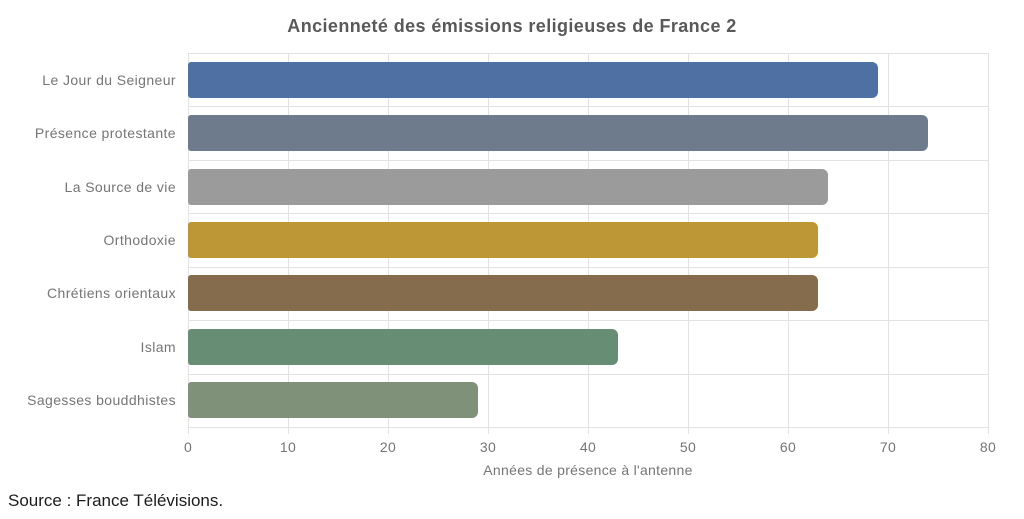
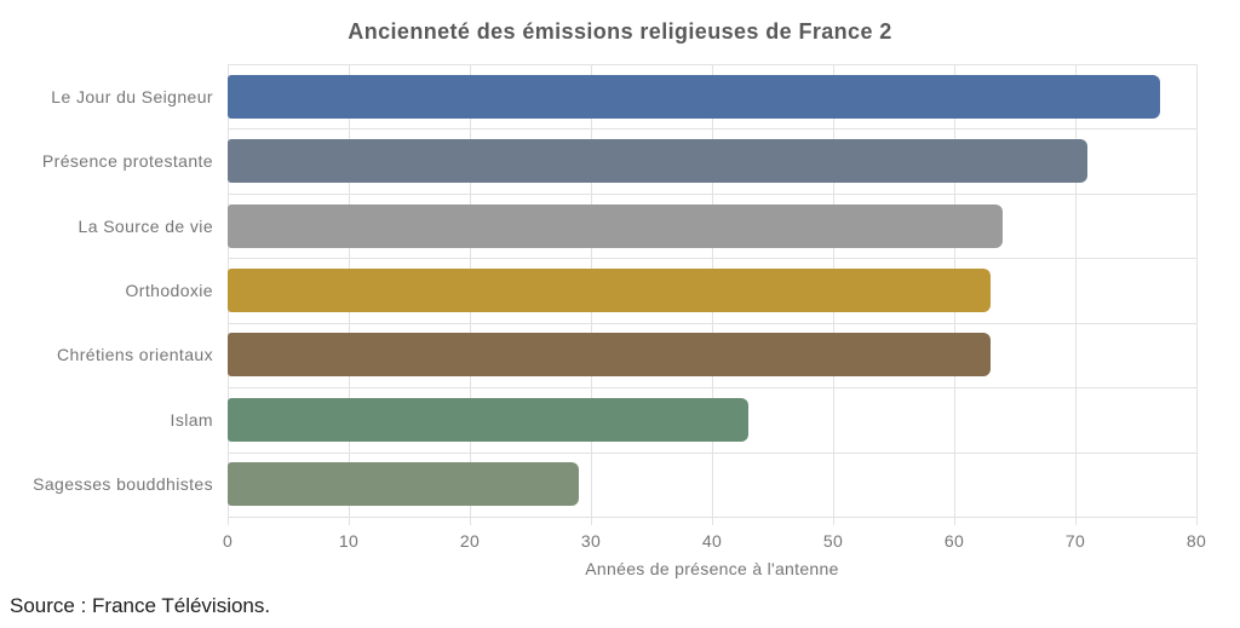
Le Jour du Seigneur: 69 -> 77
Présence protestante: 74 -> 71
